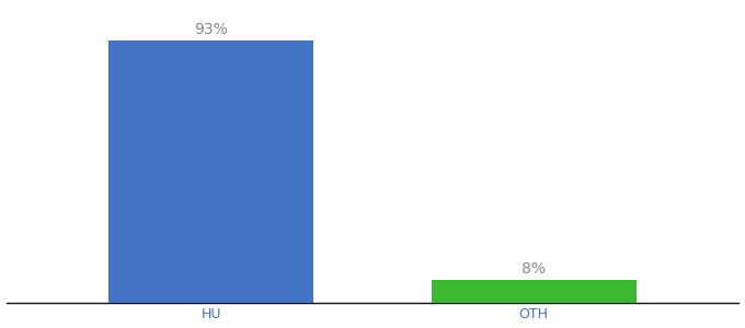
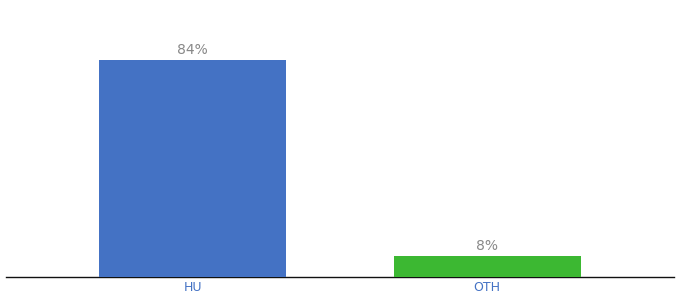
HU: 93% -> 84%
